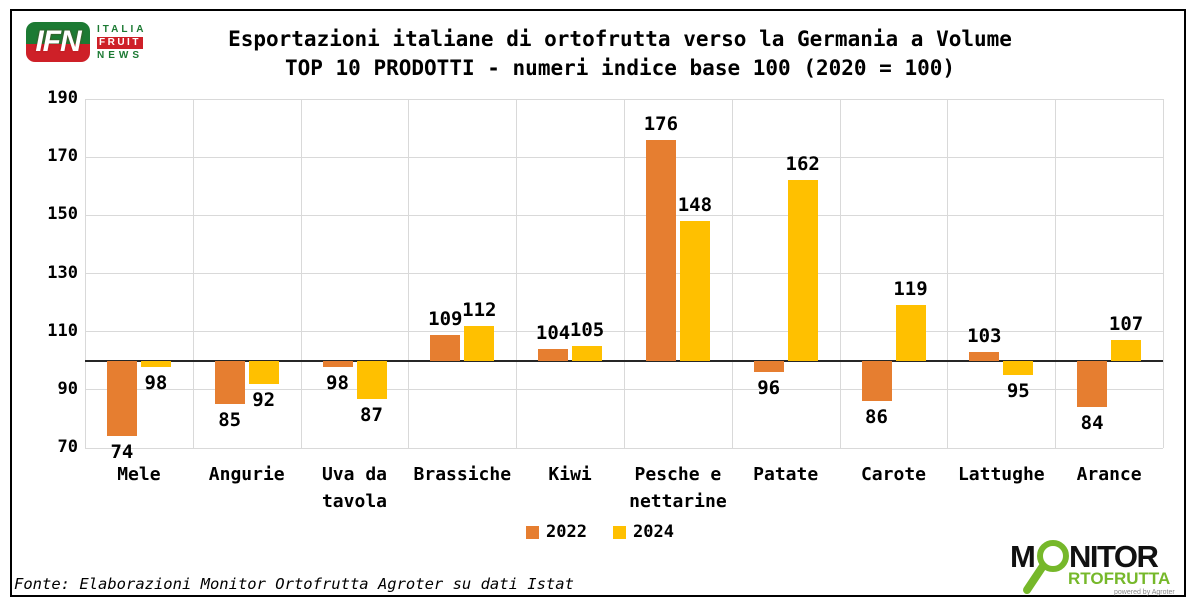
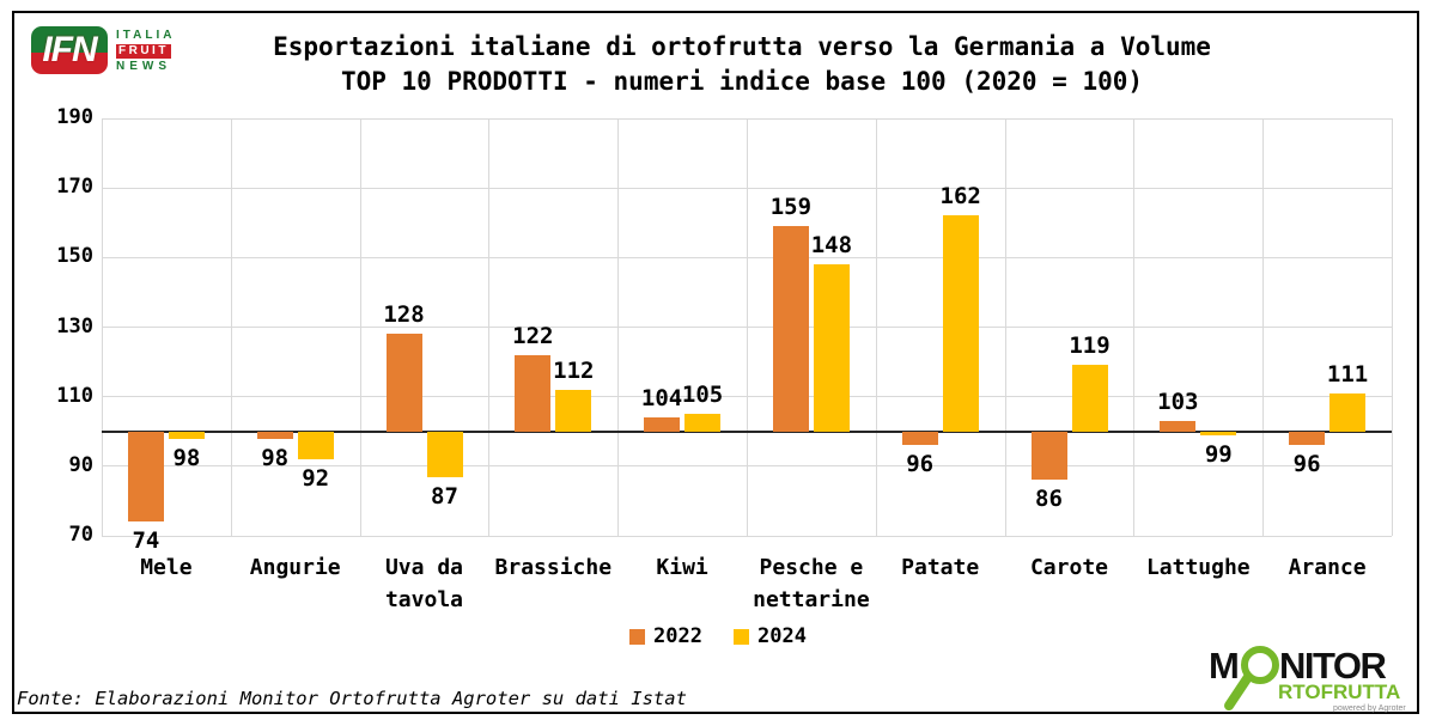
2022/Angurie: 85 -> 98
2022/Uva da tavola: 98 -> 128
2022/Brassiche: 109 -> 122
2022/Pesche e nettarine: 176 -> 159
2024/Lattughe: 95 -> 99
2022/Arance: 84 -> 96
2024/Arance: 107 -> 111
